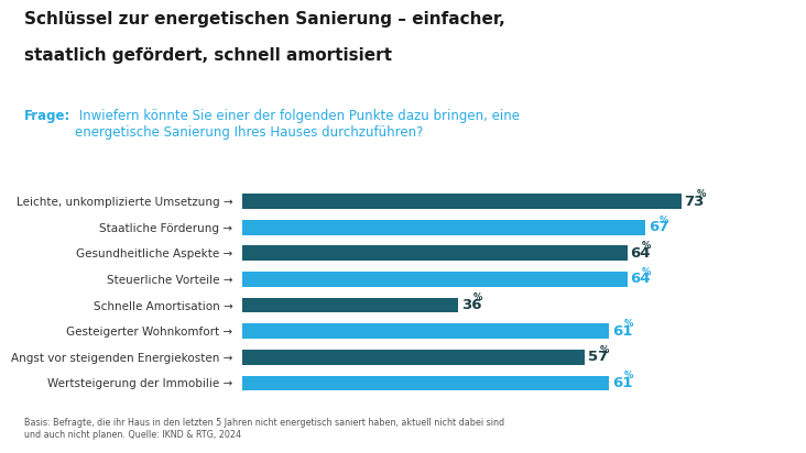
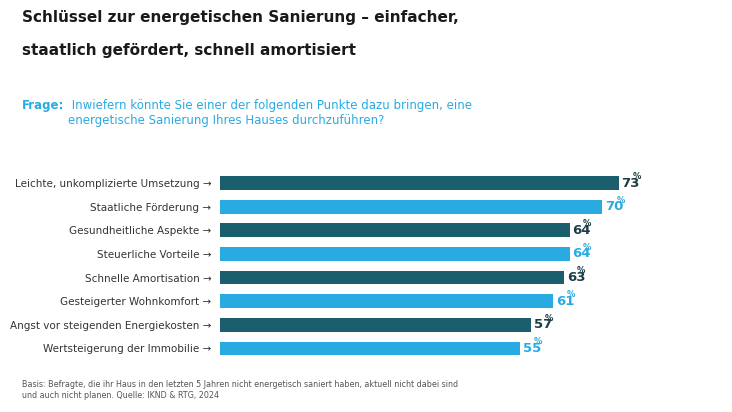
Staatliche Förderung →: 67 -> 70
Schnelle Amortisation →: 36 -> 63
Wertsteigerung der Immobilie →: 61 -> 55
